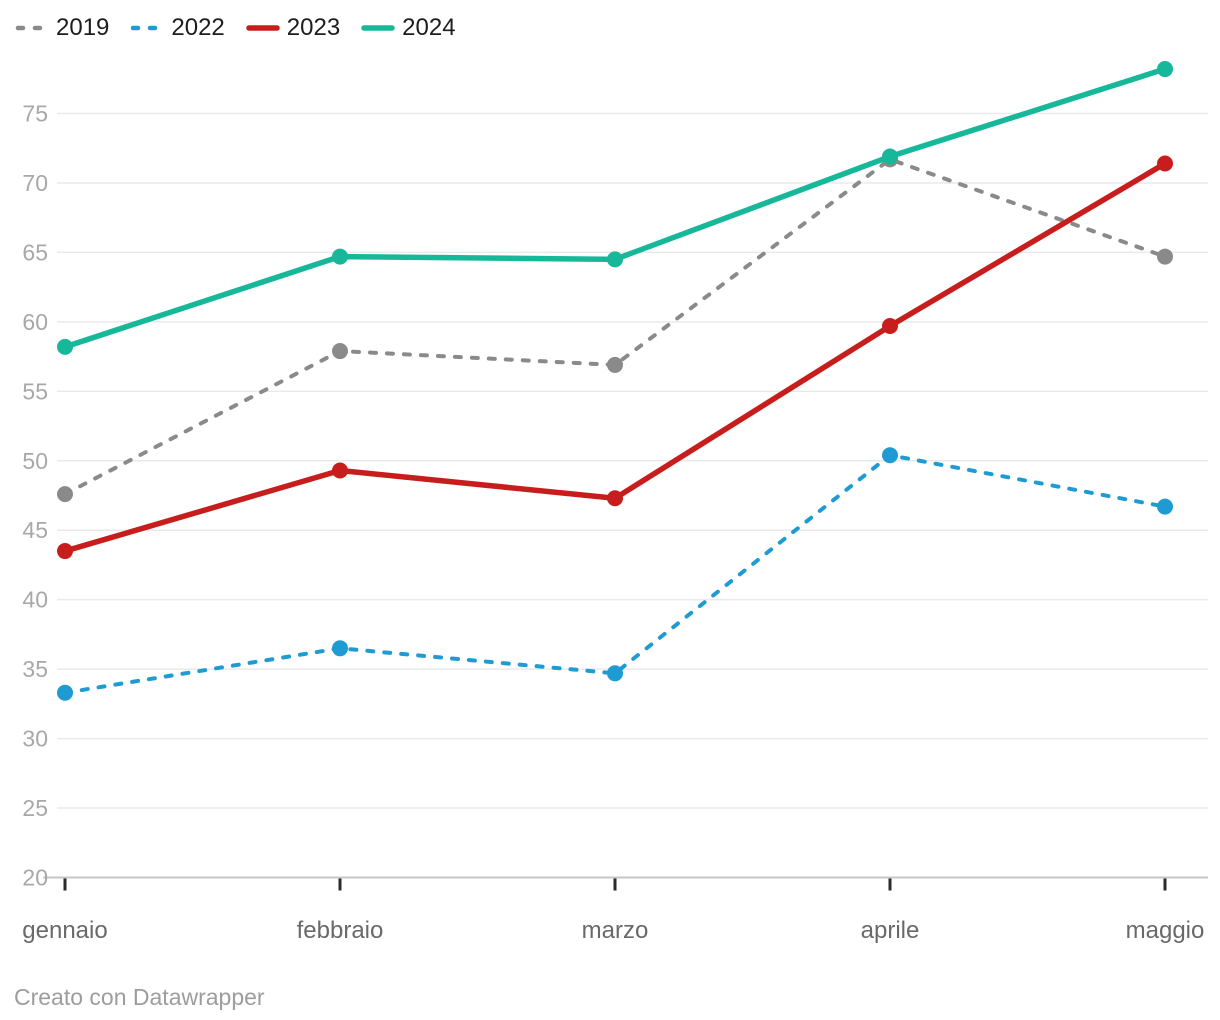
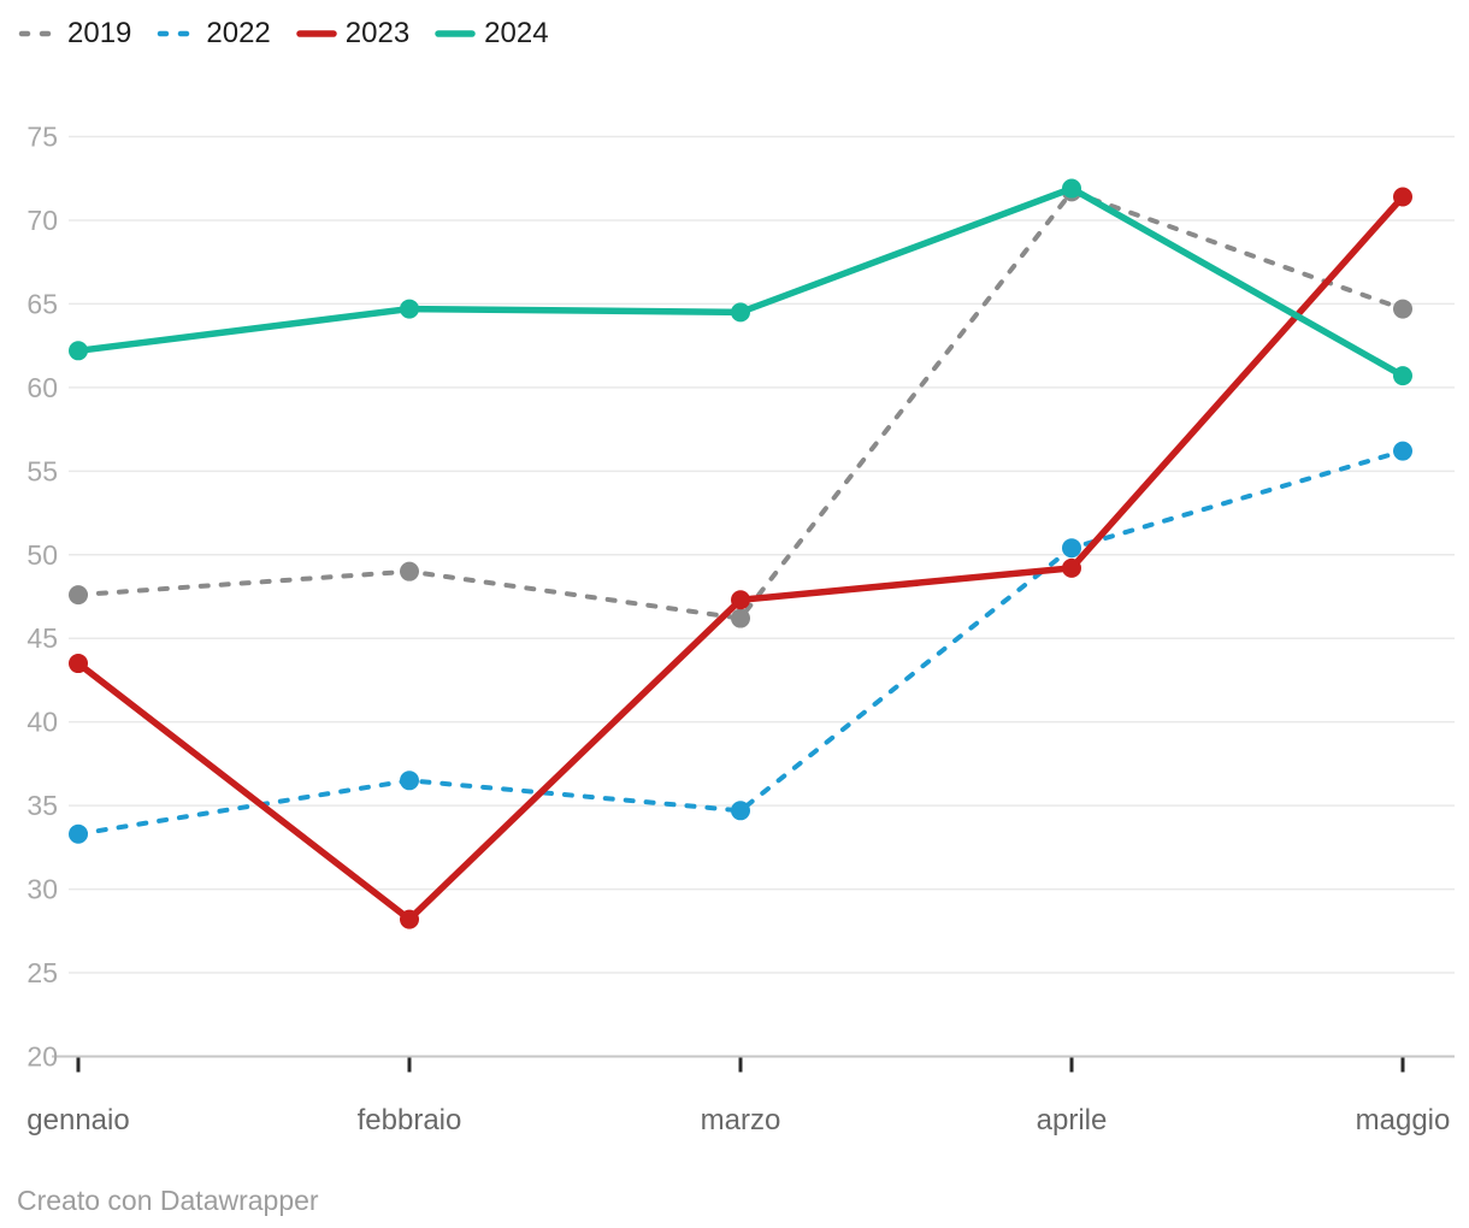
2024/gennaio: 58.2 -> 62.2
2019/febbraio: 57.9 -> 49.0
2023/febbraio: 49.3 -> 28.2
2019/marzo: 56.9 -> 46.2
2023/aprile: 59.7 -> 49.2
2022/maggio: 46.7 -> 56.2
2024/maggio: 78.2 -> 60.7
